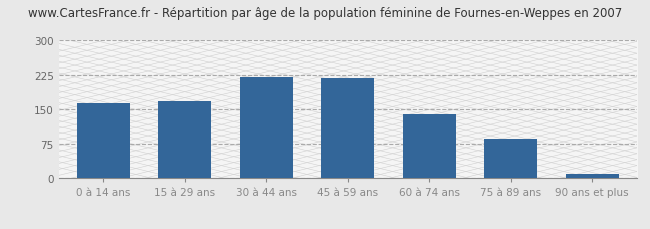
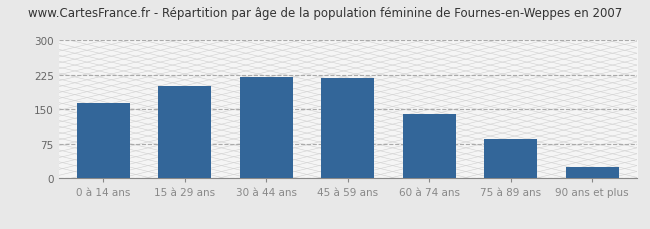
15 à 29 ans: 168 -> 200
90 ans et plus: 10 -> 25
